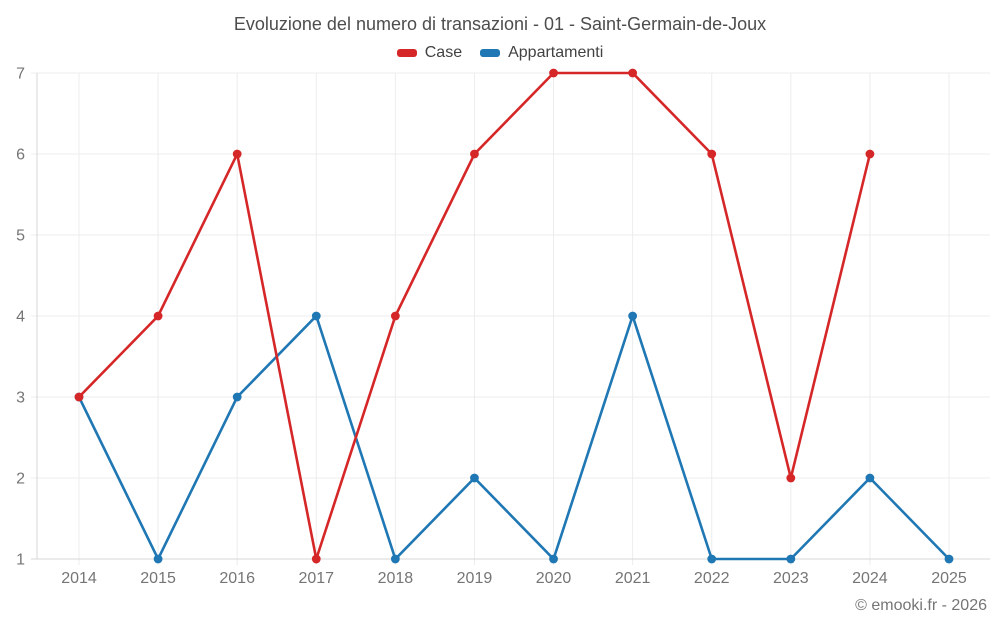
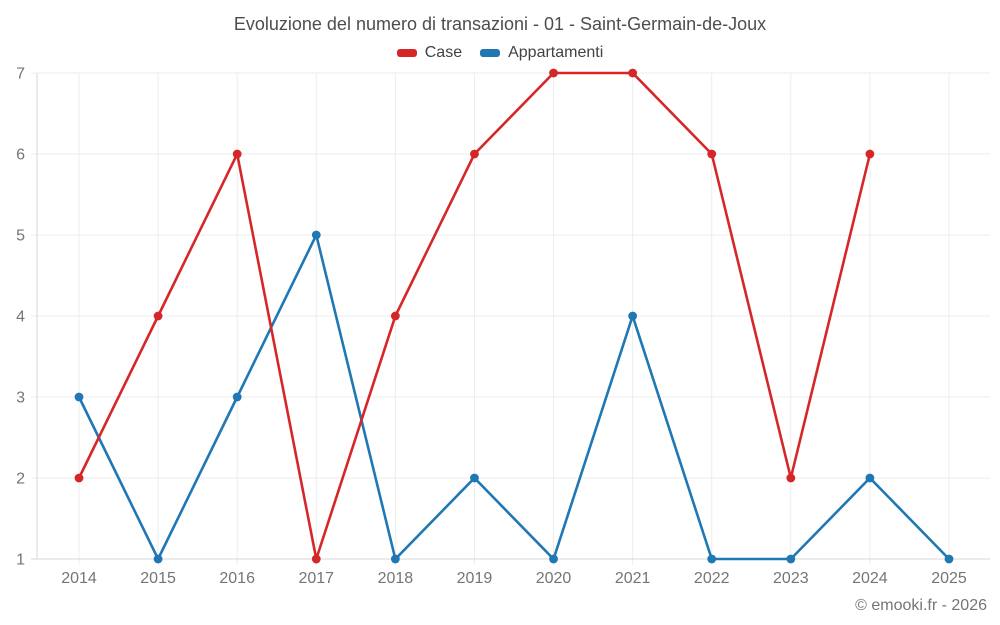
Case/2014: 3 -> 2
Appartamenti/2017: 4 -> 5
